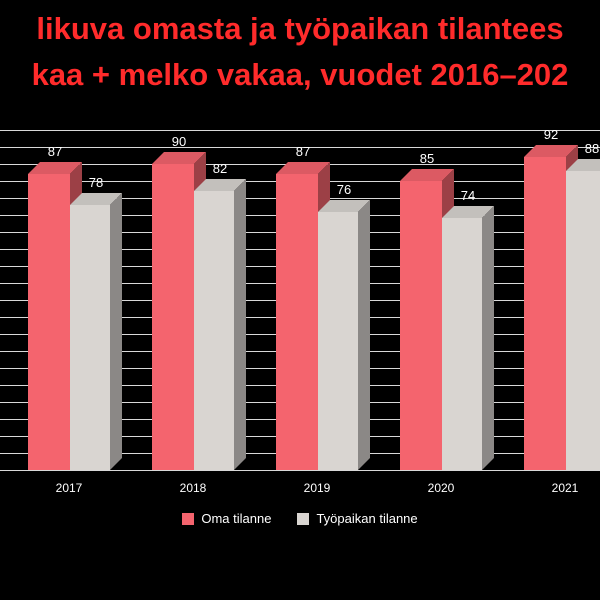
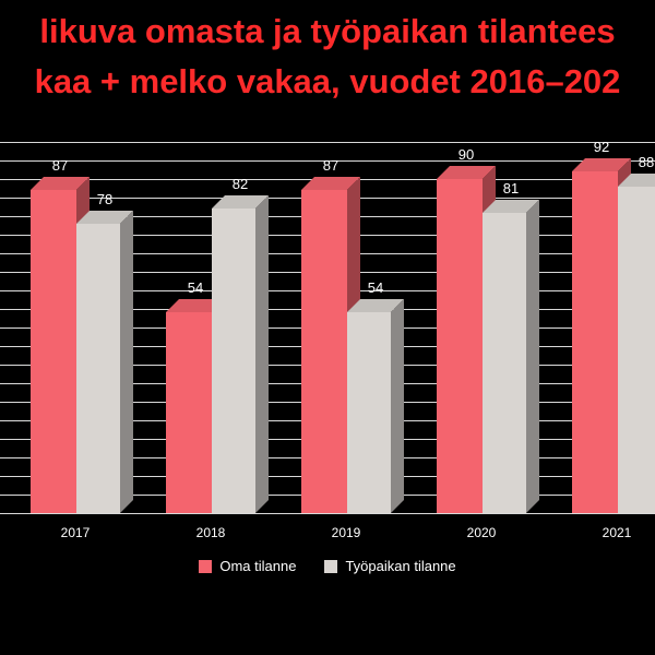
Oma tilanne/2018: 90 -> 54
Työpaikan tilanne/2019: 76 -> 54
Oma tilanne/2020: 85 -> 90
Työpaikan tilanne/2020: 74 -> 81
